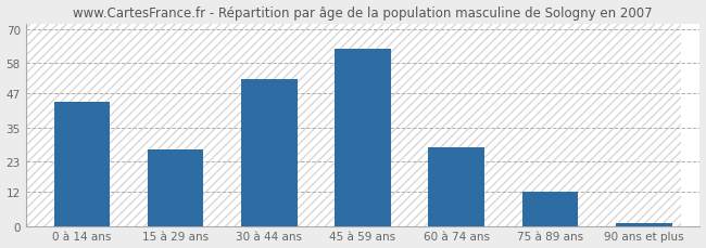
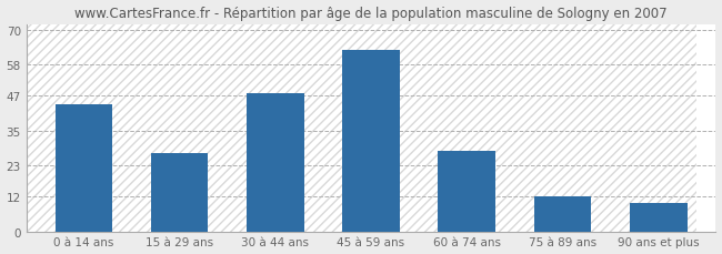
30 à 44 ans: 52 -> 48
90 ans et plus: 1 -> 10
